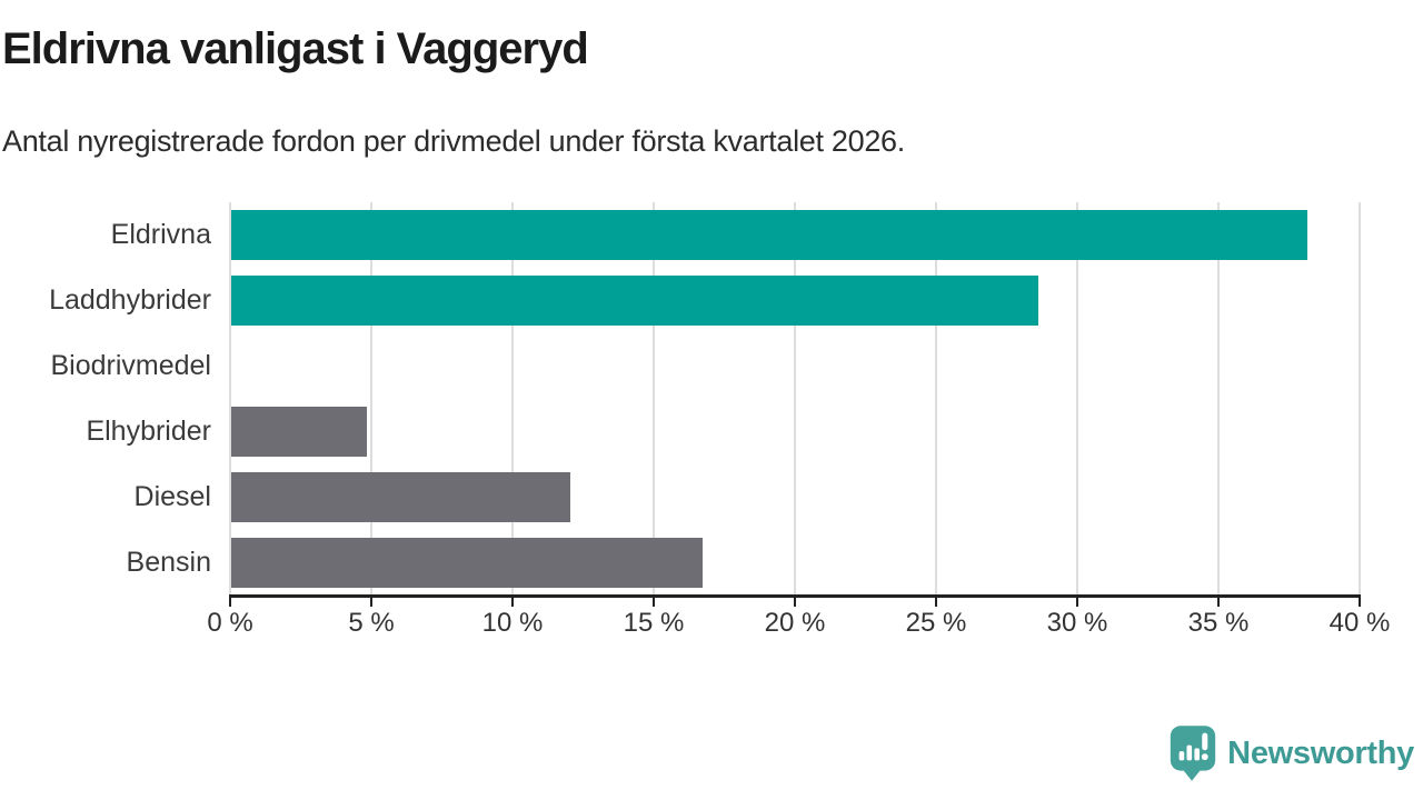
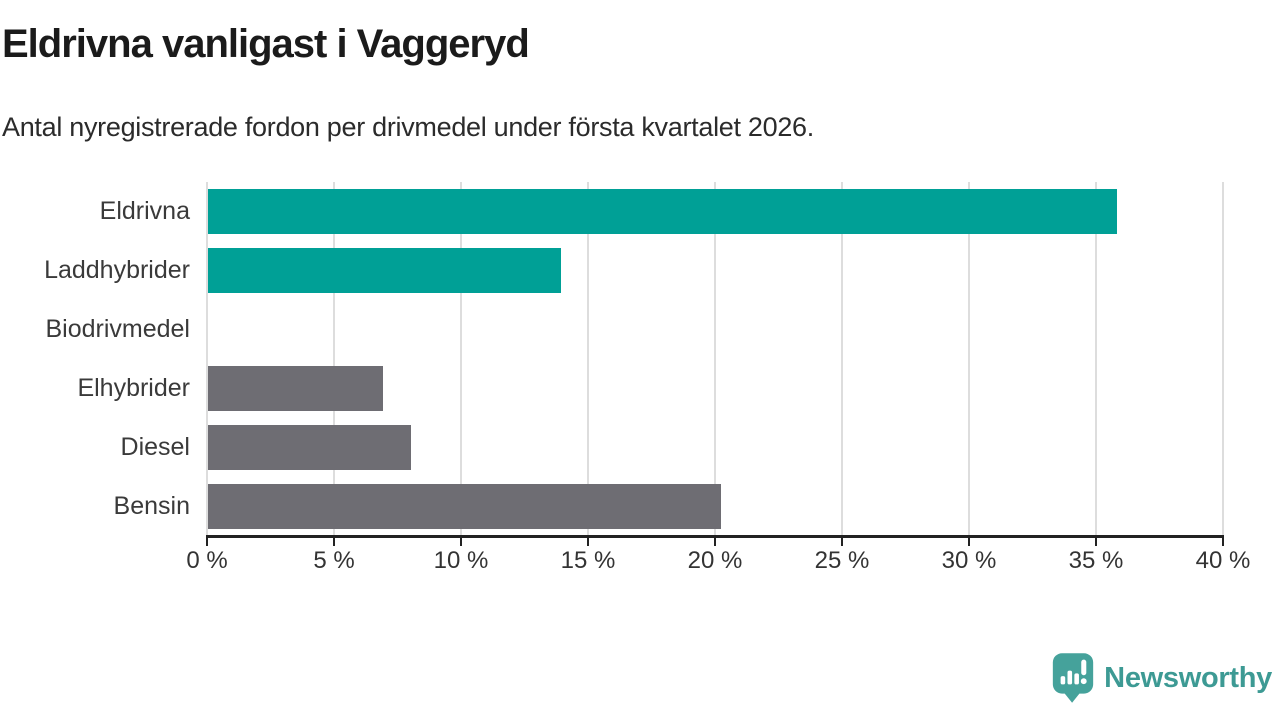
Eldrivna: 38.1% -> 35.8%
Laddhybrider: 28.6% -> 13.9%
Elhybrider: 4.8% -> 6.9%
Diesel: 12.0% -> 8.0%
Bensin: 16.7% -> 20.2%
